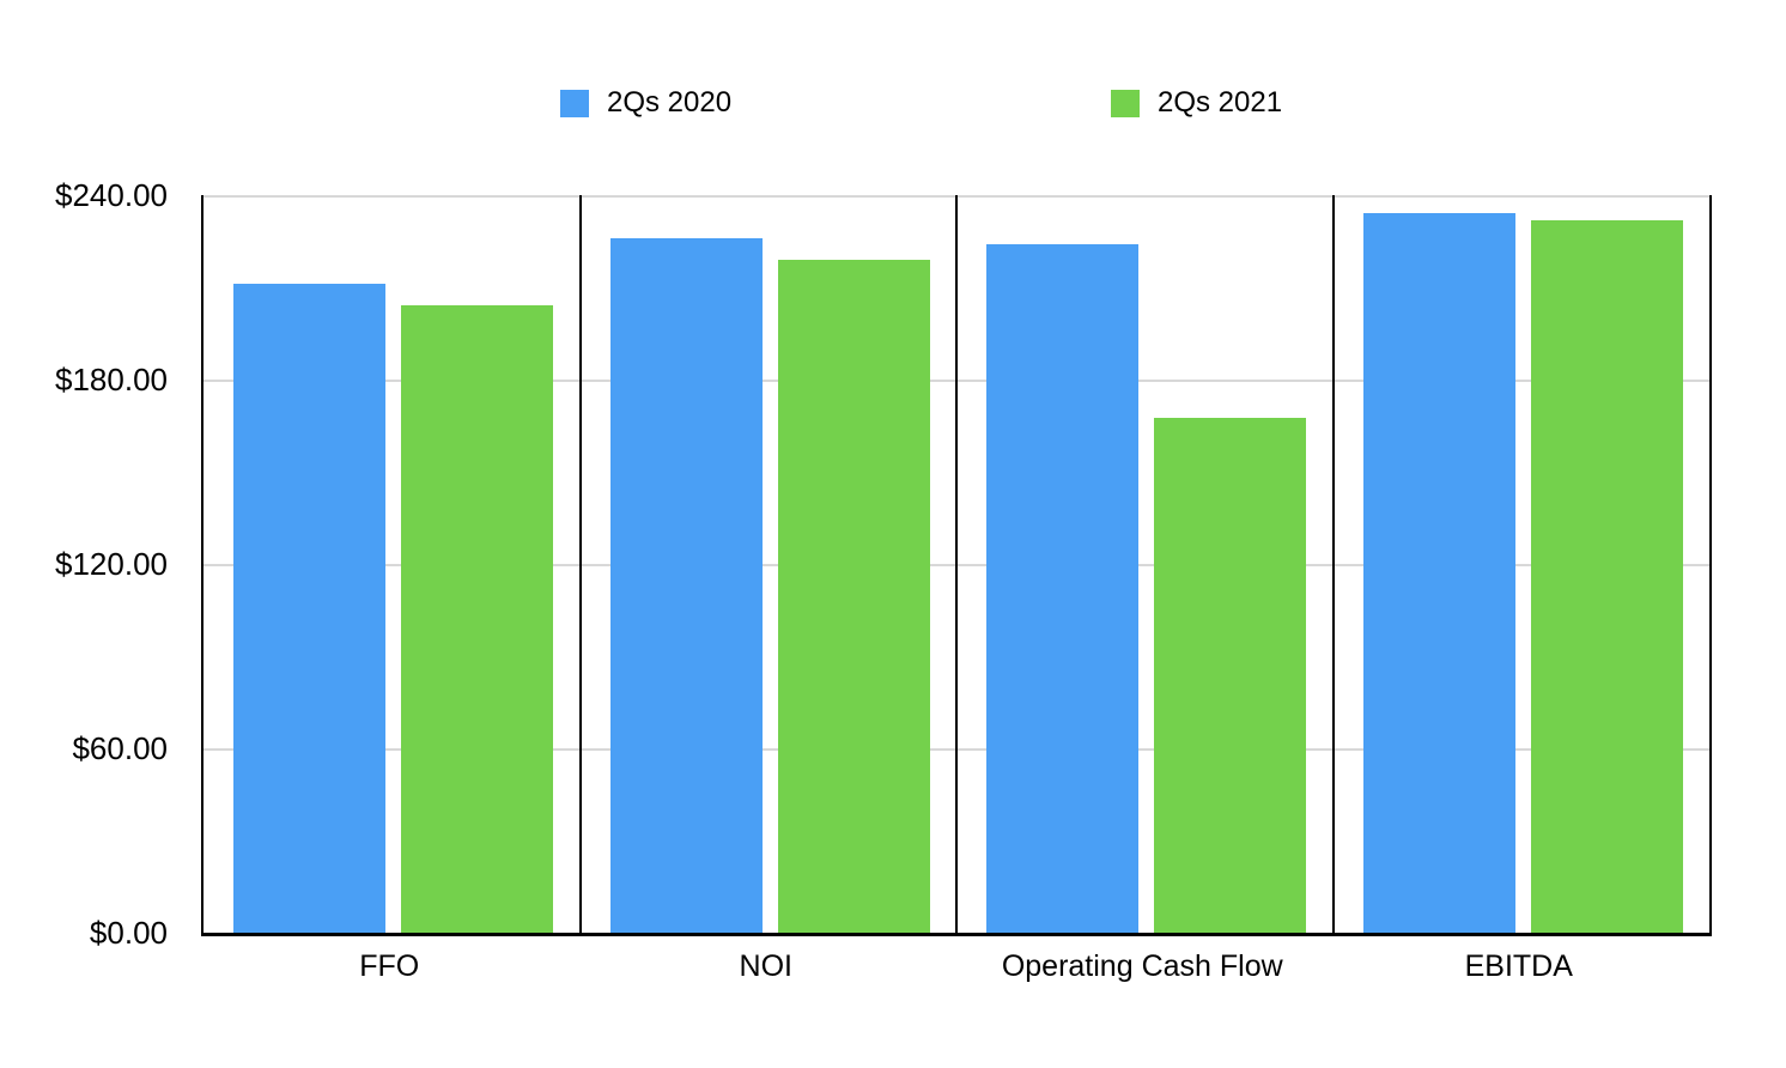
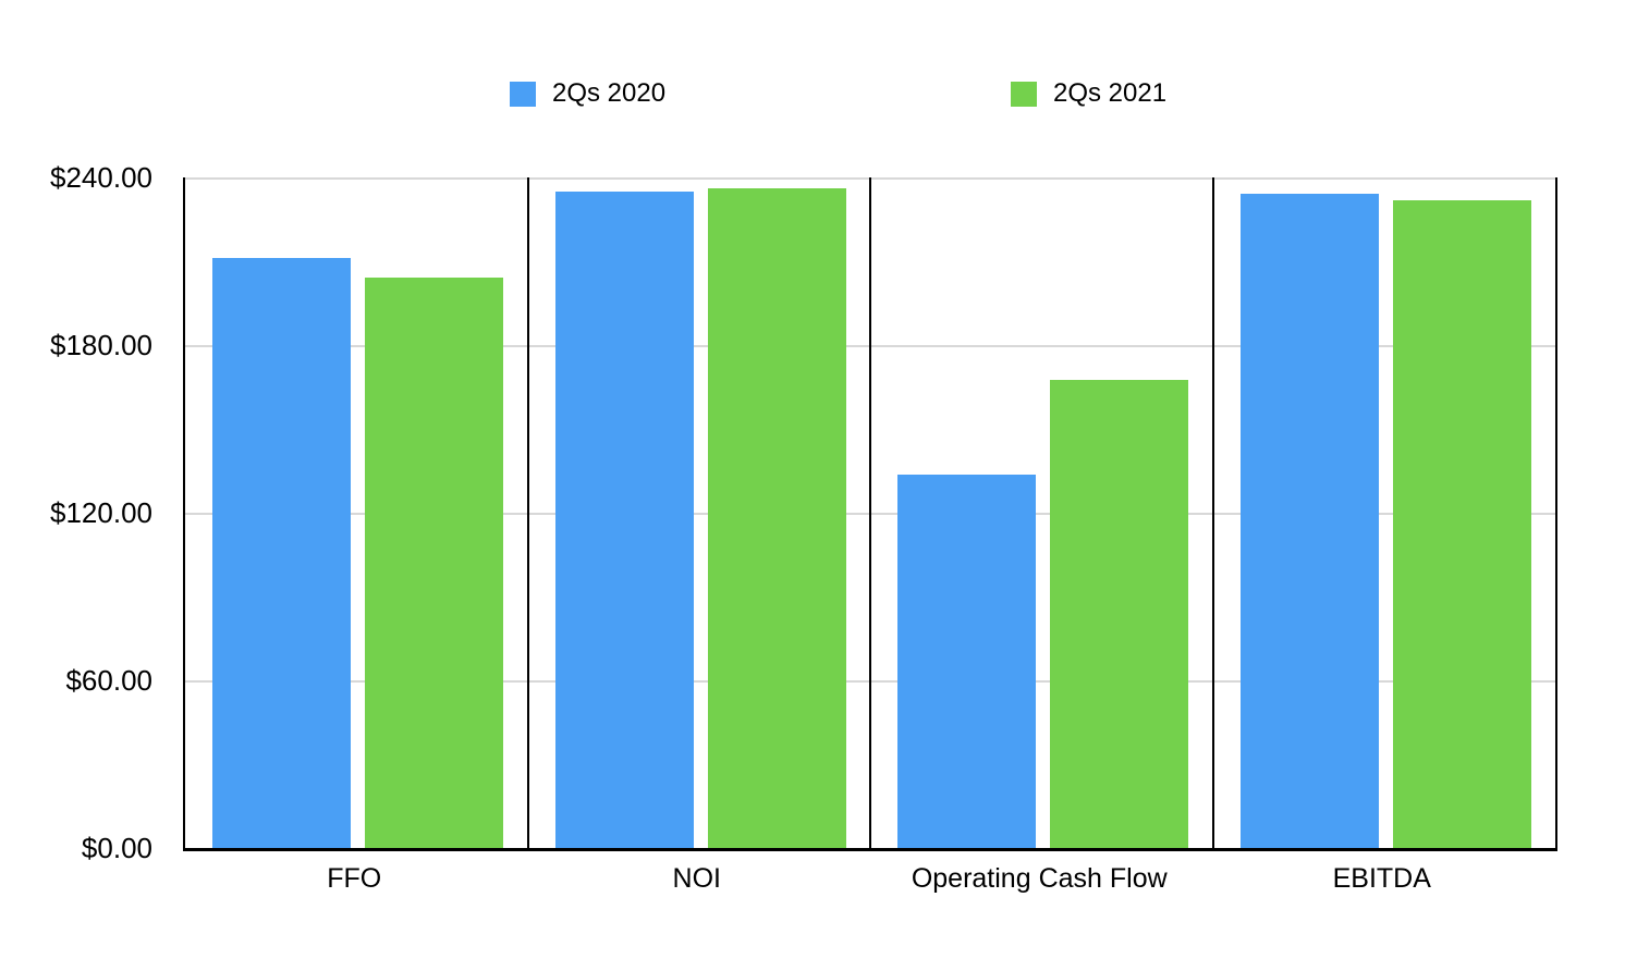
2Qs 2020/NOI: $226 -> $235
2Qs 2021/NOI: $219 -> $236
2Qs 2020/Operating Cash Flow: $224 -> $134
